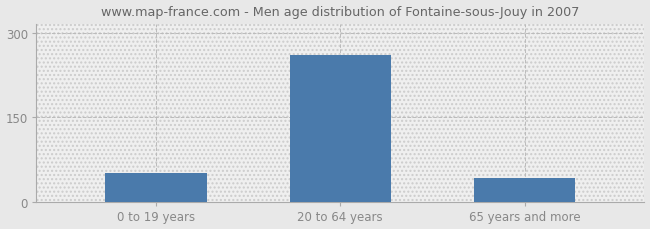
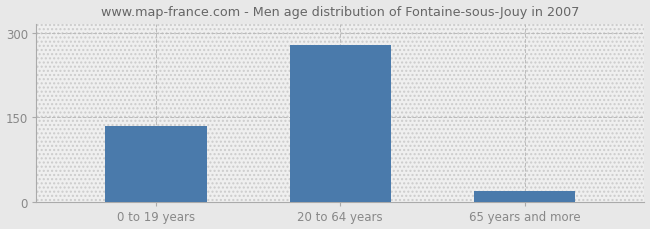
0 to 19 years: 52 -> 135
20 to 64 years: 260 -> 278
65 years and more: 42 -> 20
